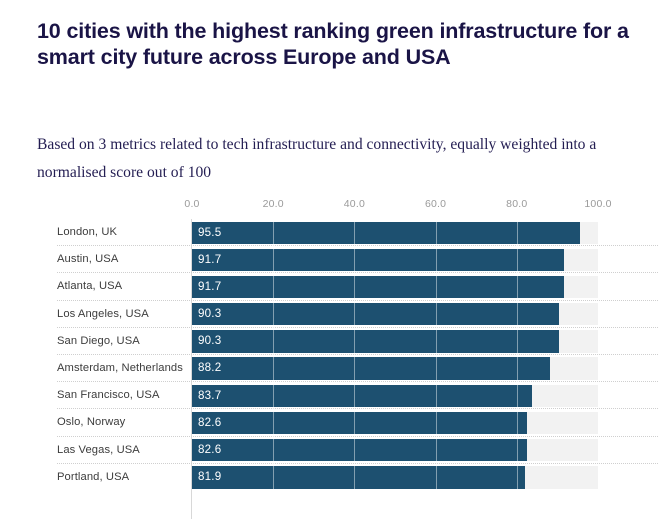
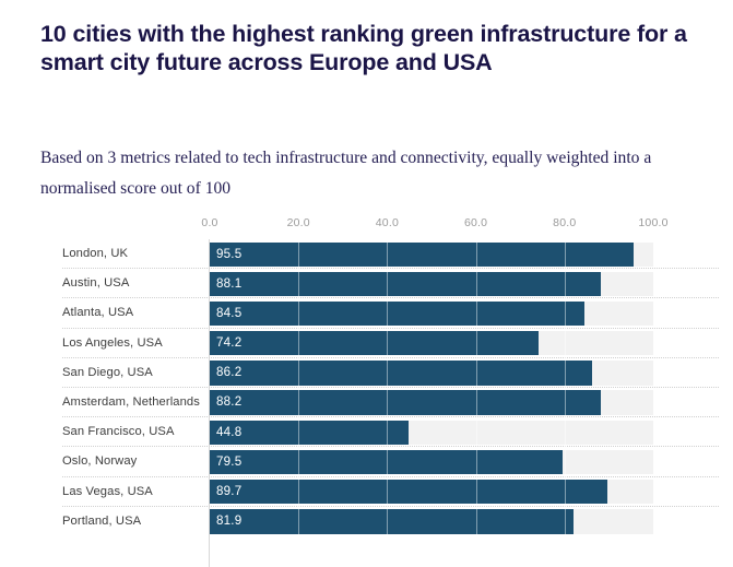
Austin, USA: 91.7 -> 88.1
Atlanta, USA: 91.7 -> 84.5
Los Angeles, USA: 90.3 -> 74.2
San Diego, USA: 90.3 -> 86.2
San Francisco, USA: 83.7 -> 44.8
Oslo, Norway: 82.6 -> 79.5
Las Vegas, USA: 82.6 -> 89.7
